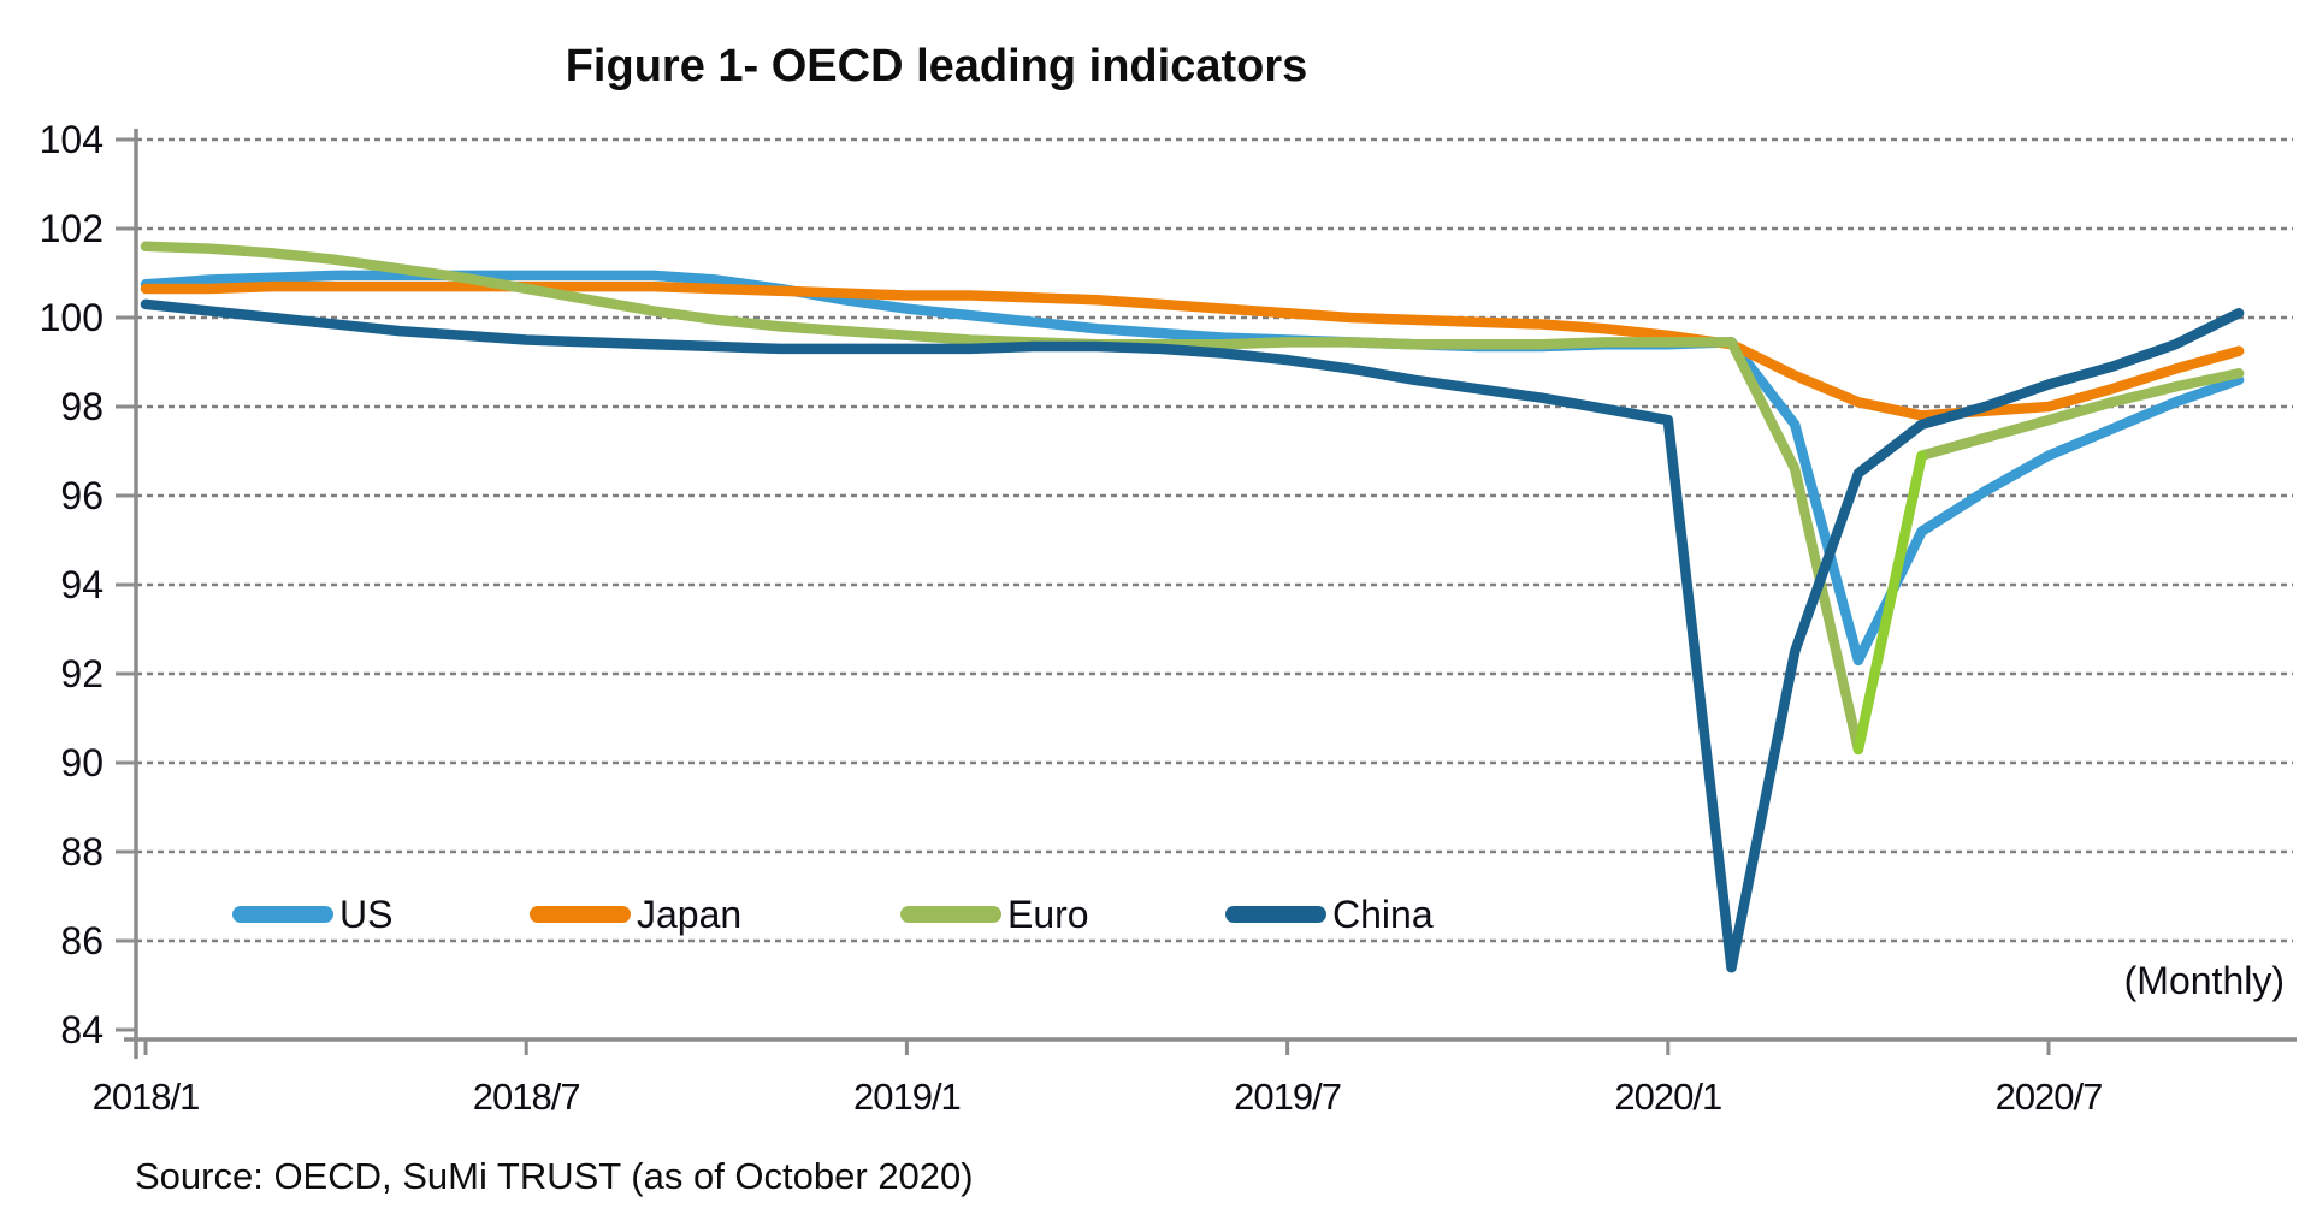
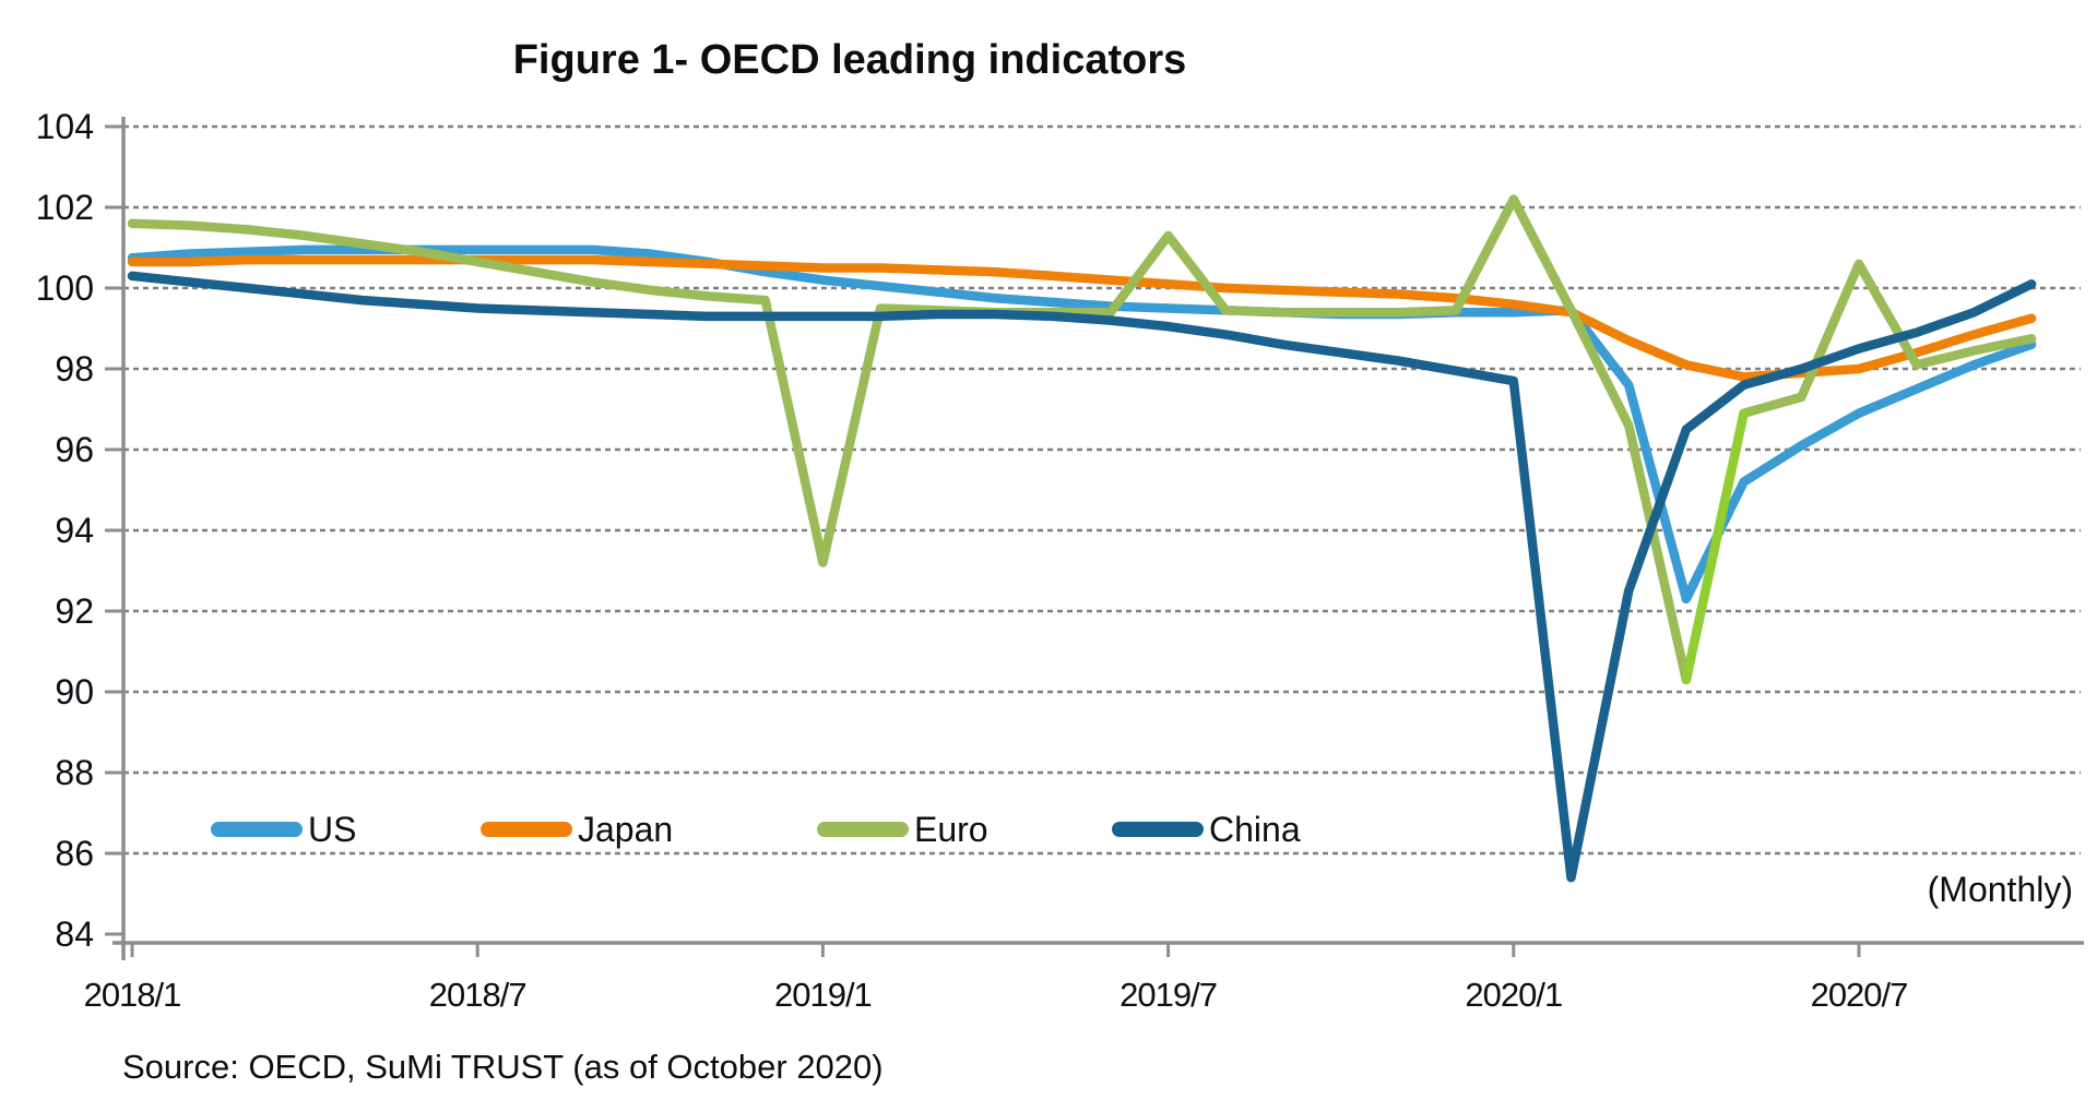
Euro/2019/1: 99.6 -> 93.2
Euro/2019/7: 99.5 -> 101.3
Euro/2020/1: 99.5 -> 102.2
Euro/2020/7: 97.7 -> 100.6
